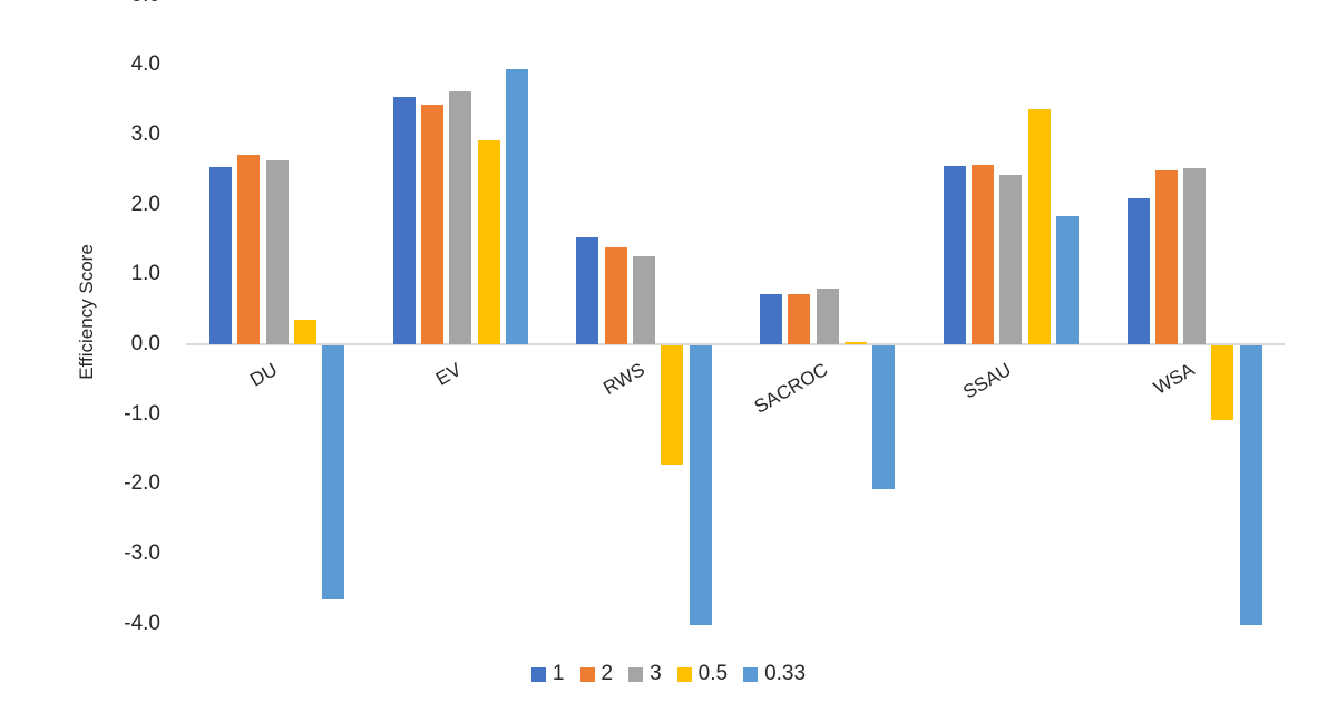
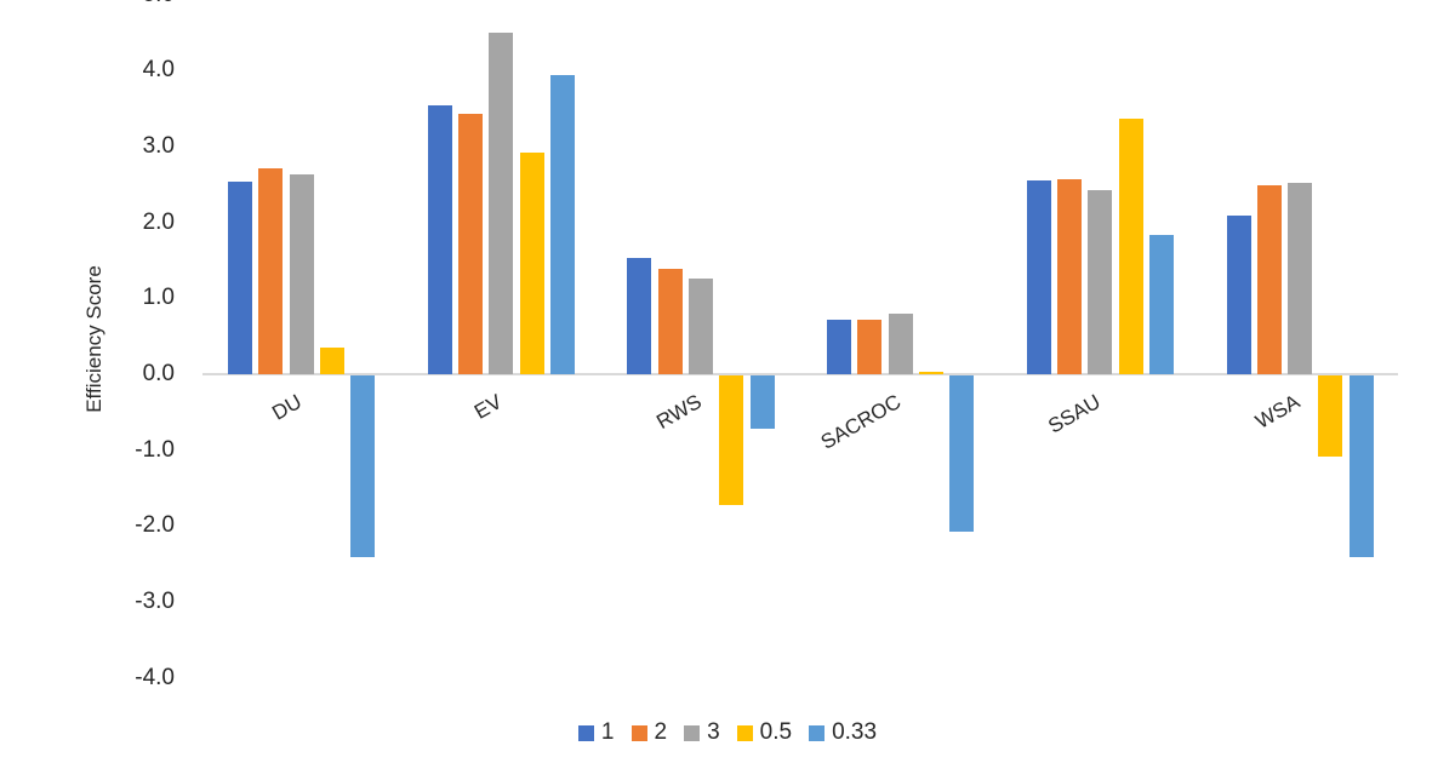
0.33/DU: -3.6 -> -2.4
3/EV: 3.6 -> 4.5
0.33/RWS: -4.0 -> -0.7
0.33/WSA: -4.0 -> -2.4
